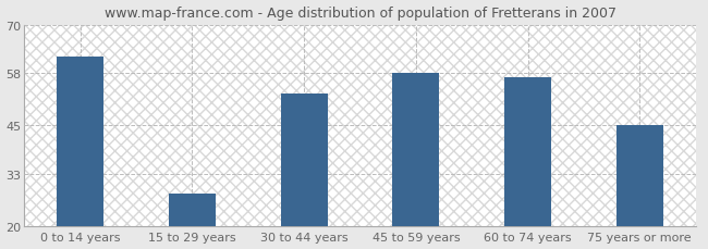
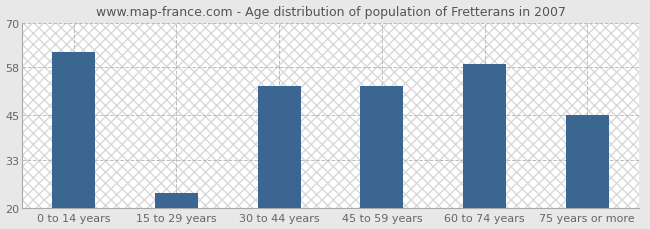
15 to 29 years: 28 -> 24
45 to 59 years: 58 -> 53
60 to 74 years: 57 -> 59
